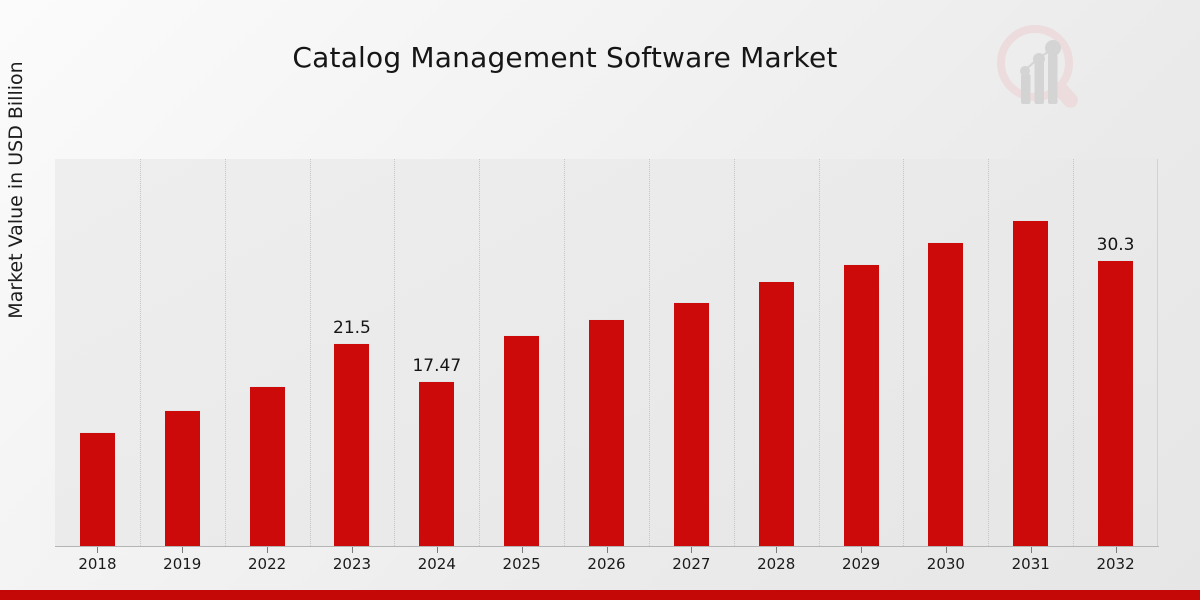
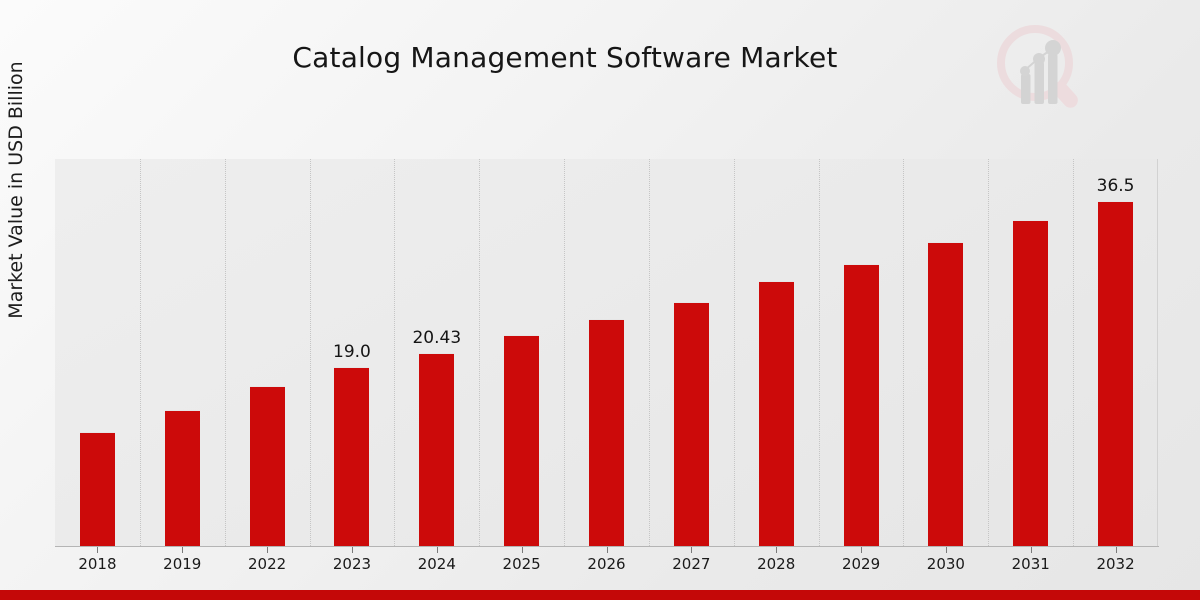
2023: 21.5 -> 19.0
2024: 17.47 -> 20.43
2032: 30.3 -> 36.5
